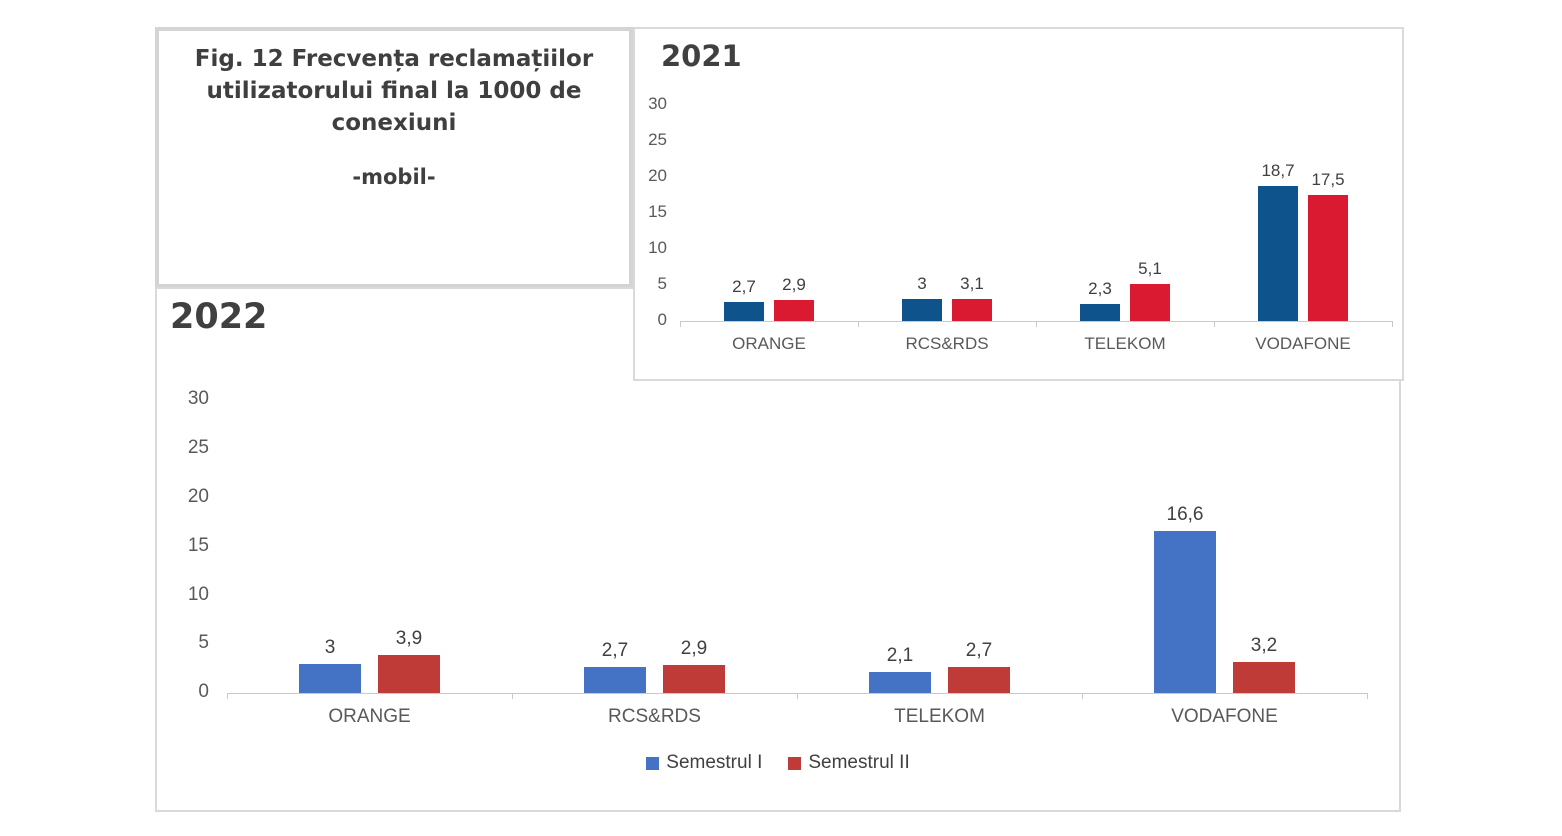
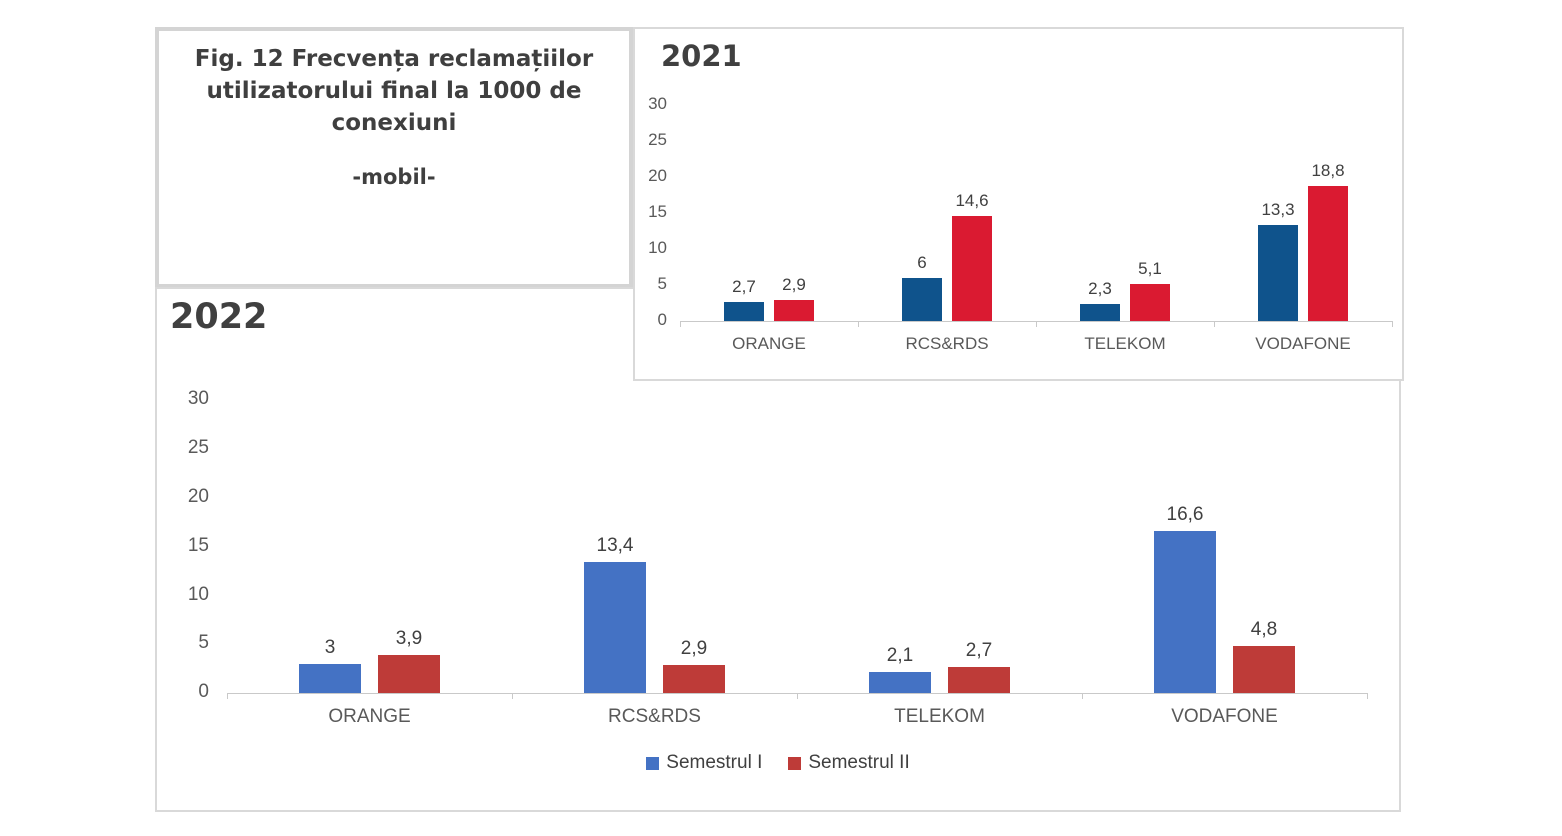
2021/Semestrul I/RCS&RDS: 3 -> 6
2021/Semestrul II/RCS&RDS: 3,1 -> 14,6
2021/Semestrul I/VODAFONE: 18,7 -> 13,3
2021/Semestrul II/VODAFONE: 17,5 -> 18,8
2022/Semestrul I/RCS&RDS: 2,7 -> 13,4
2022/Semestrul II/VODAFONE: 3,2 -> 4,8
